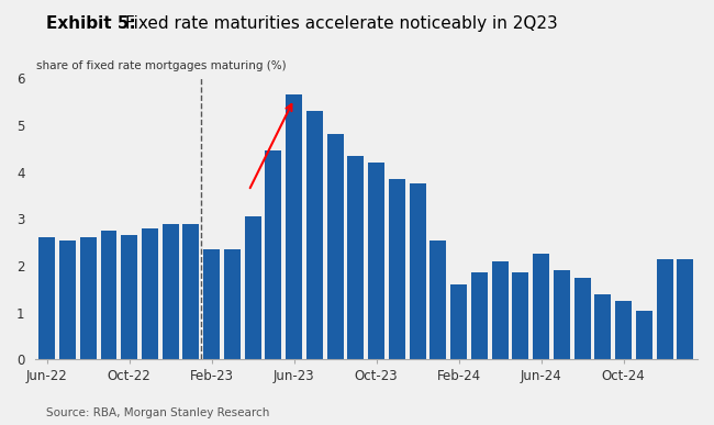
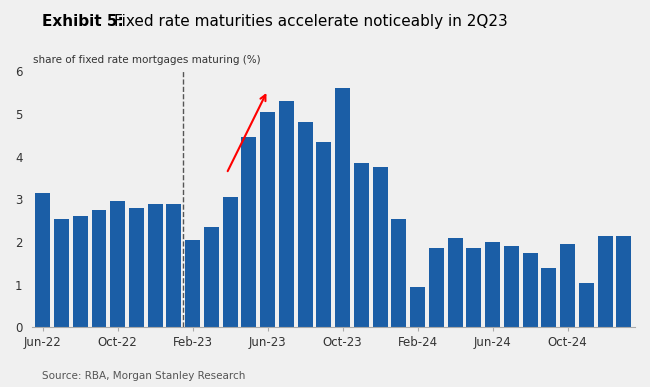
Jun-22: 2.60 -> 3.15
Oct-22: 2.65 -> 2.95
Feb-23: 2.35 -> 2.05
Jun-23: 5.65 -> 5.05
Oct-23: 4.20 -> 5.60
Feb-24: 1.60 -> 0.95
Jun-24: 2.25 -> 2.00
Oct-24: 1.25 -> 1.95
